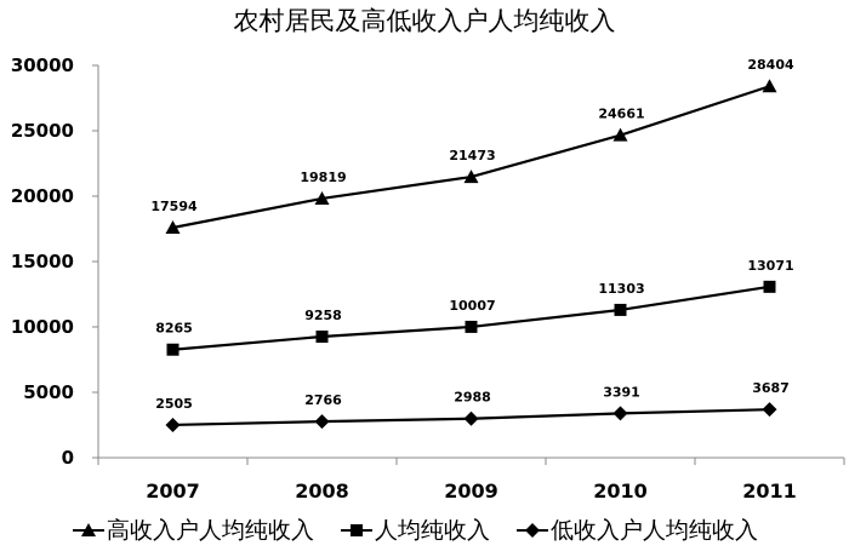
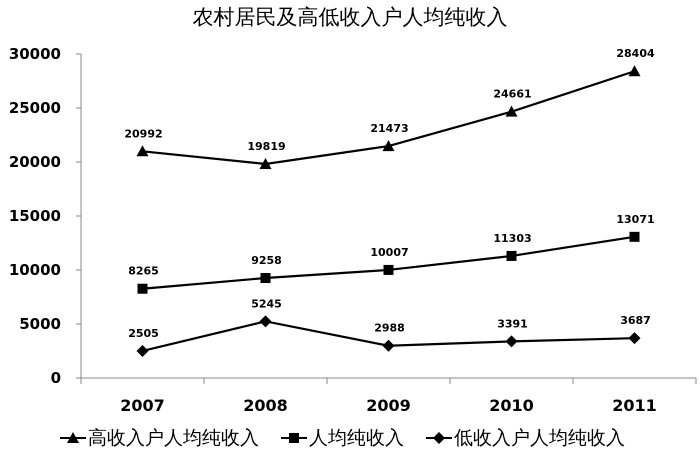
高收入户人均纯收入/2007: 17594 -> 20992
低收入户人均纯收入/2008: 2766 -> 5245
